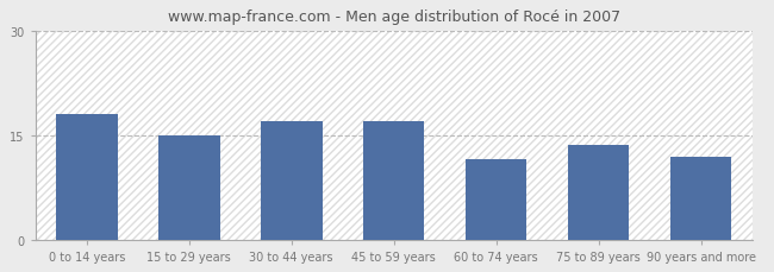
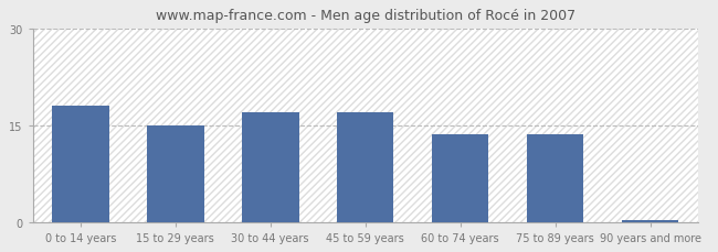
60 to 74 years: 11.6 -> 13.5
90 years and more: 11.8 -> 0.3
